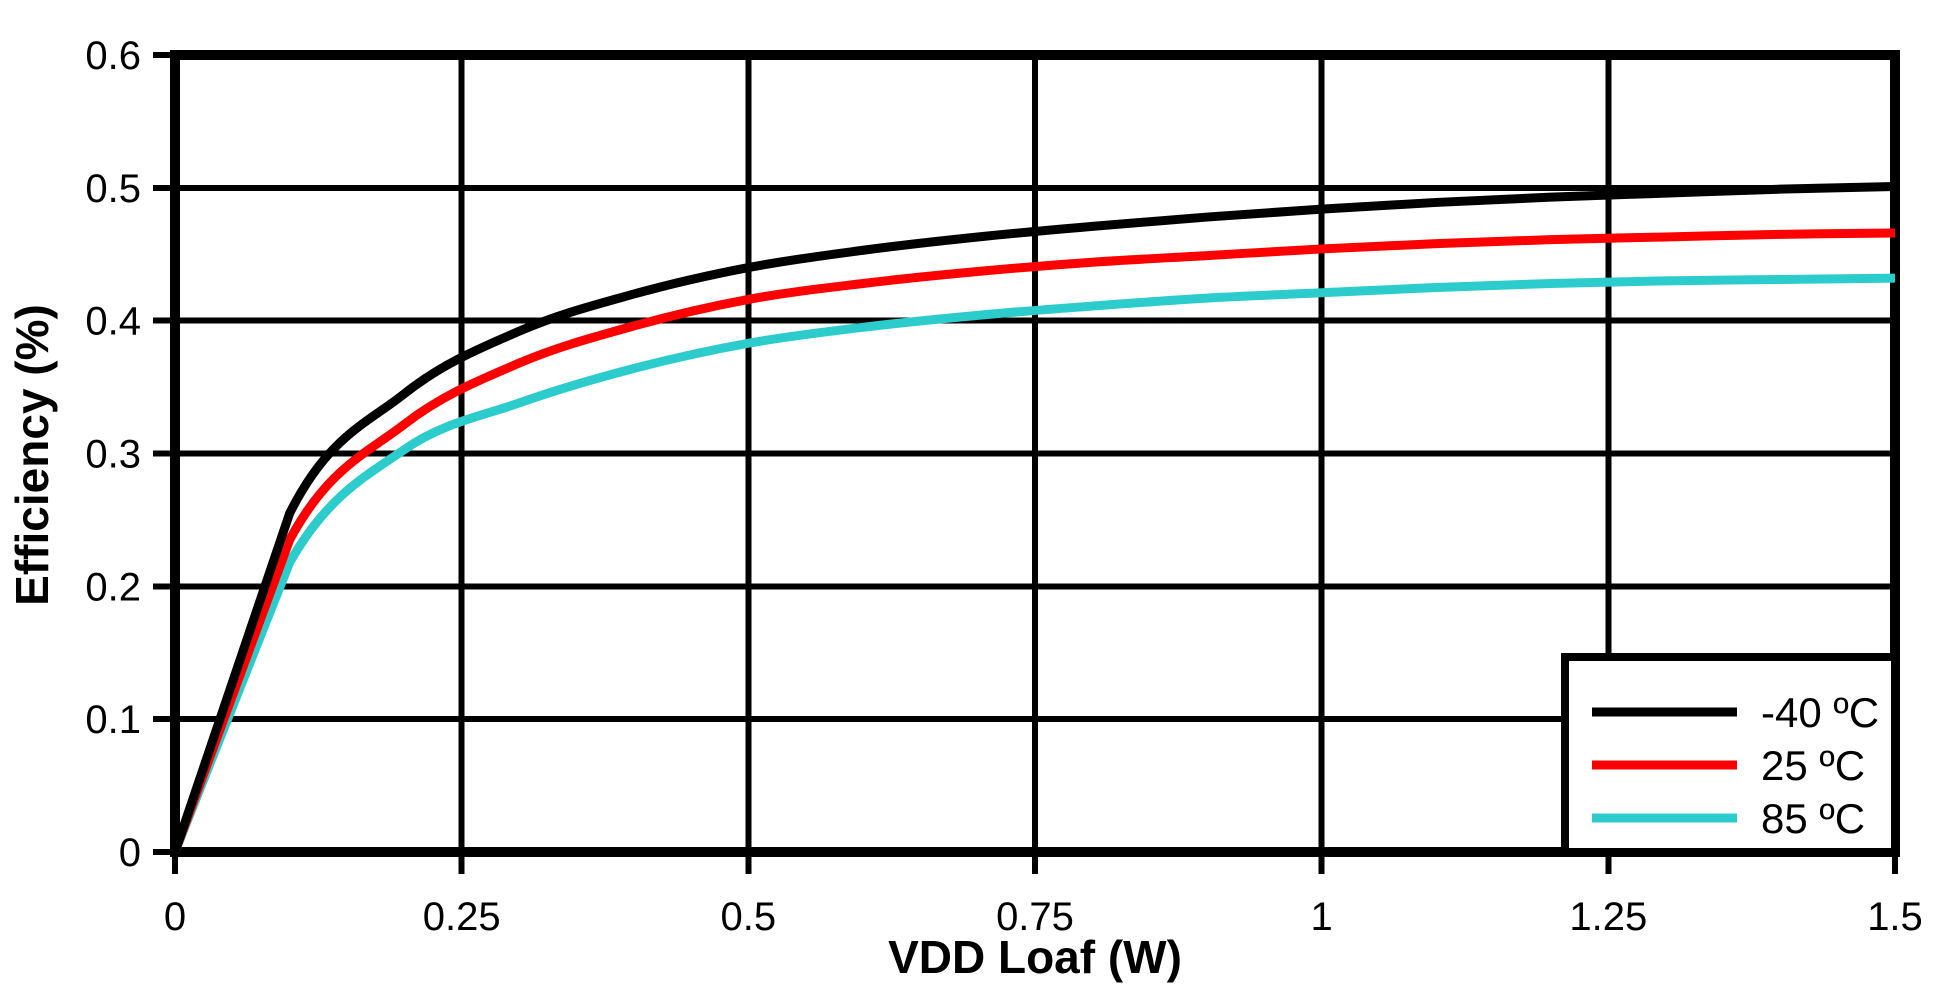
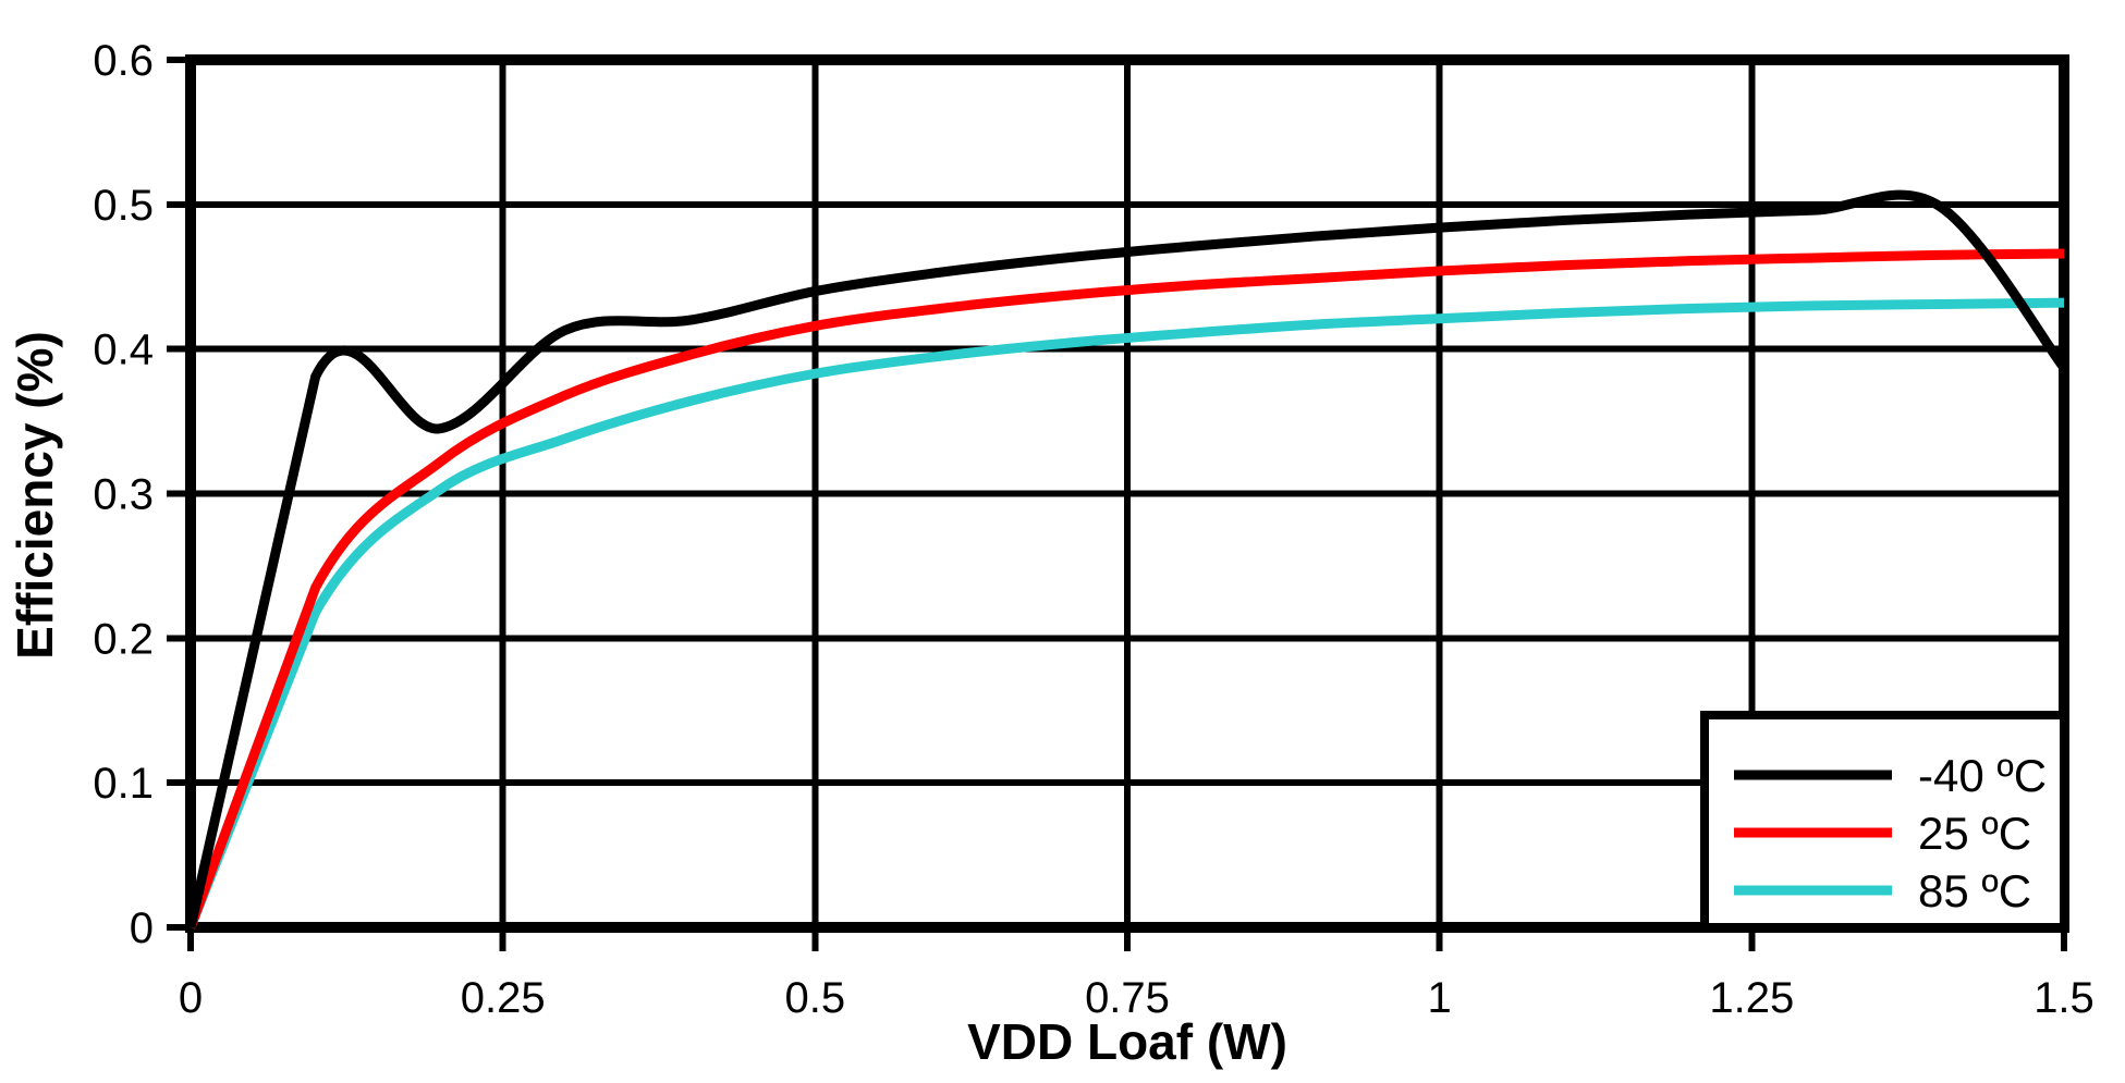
-40 ºC/0.1: 0.255 -> 0.381
-40 ºC/0.3: 0.392 -> 0.413
-40 ºC/1.5: 0.501 -> 0.387
